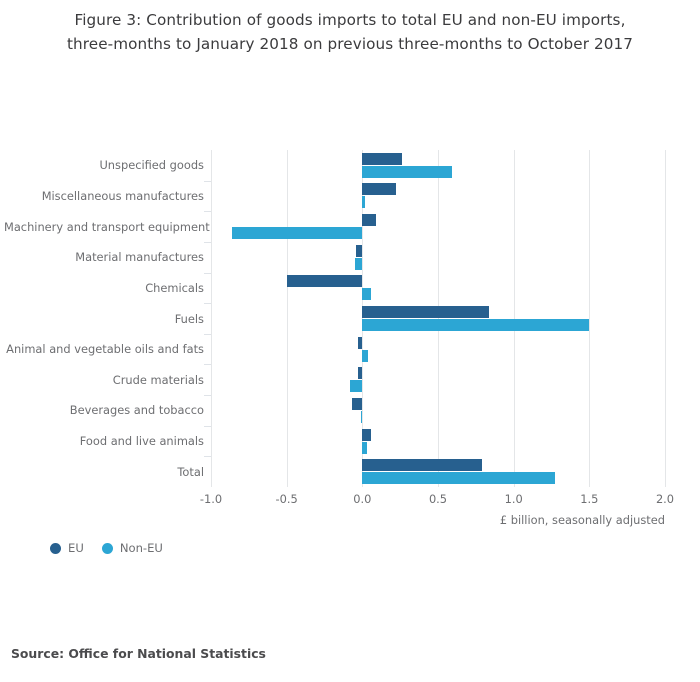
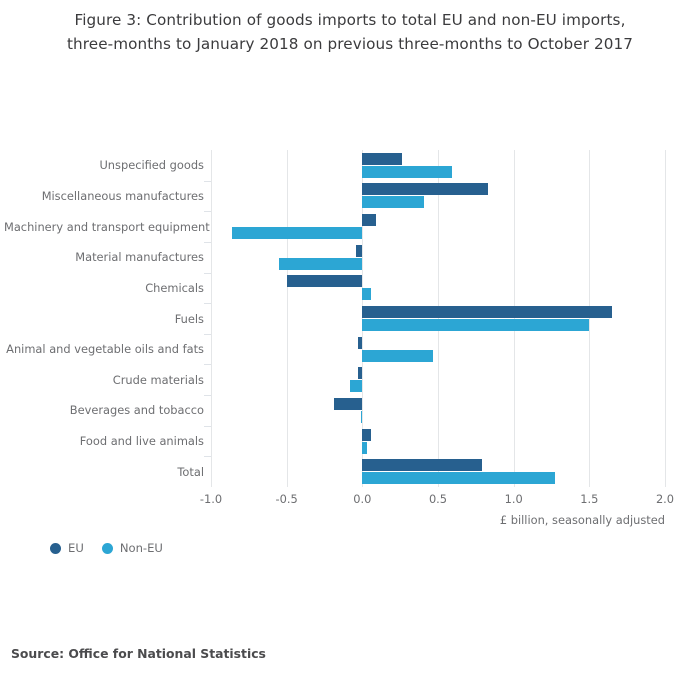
EU/Miscellaneous manufactures: 0.22 -> 0.83
Non-EU/Miscellaneous manufactures: 0.02 -> 0.41
Non-EU/Material manufactures: -0.05 -> -0.55
EU/Fuels: 0.84 -> 1.65
Non-EU/Animal and vegetable oils and fats: 0.04 -> 0.47
EU/Beverages and tobacco: -0.07 -> -0.19
